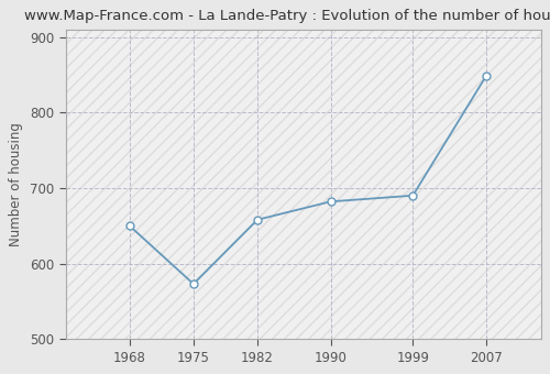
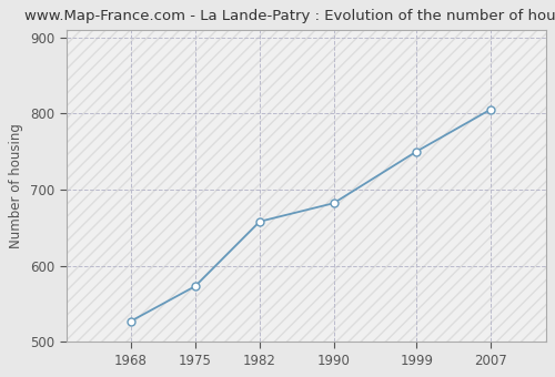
1968: 650 -> 527
1999: 690 -> 750
2007: 848 -> 805
